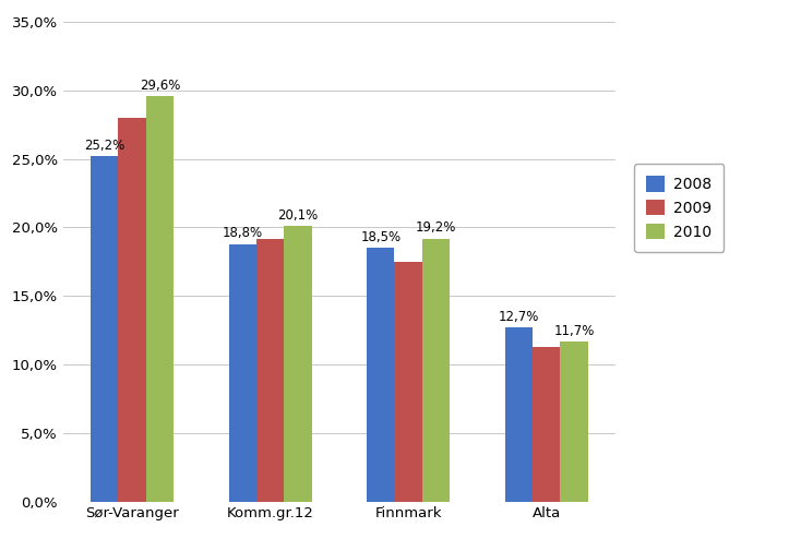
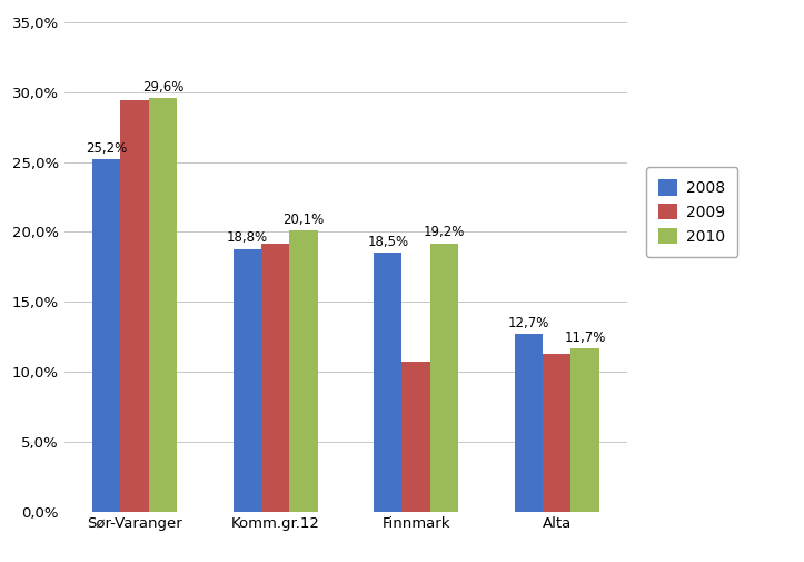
2009/Sør-Varanger: 28,0% -> 29,4%
2009/Finnmark: 17,5% -> 10,7%
